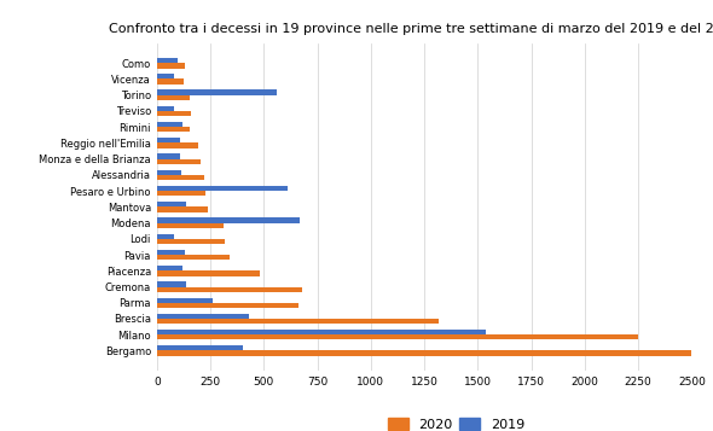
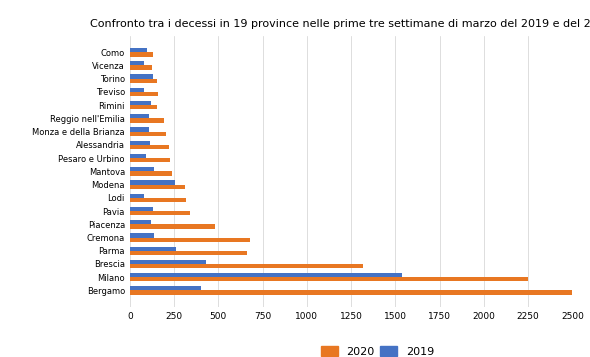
2019/Torino: 560 -> 130
2019/Pesaro e Urbino: 610 -> 90
2019/Modena: 670 -> 260
